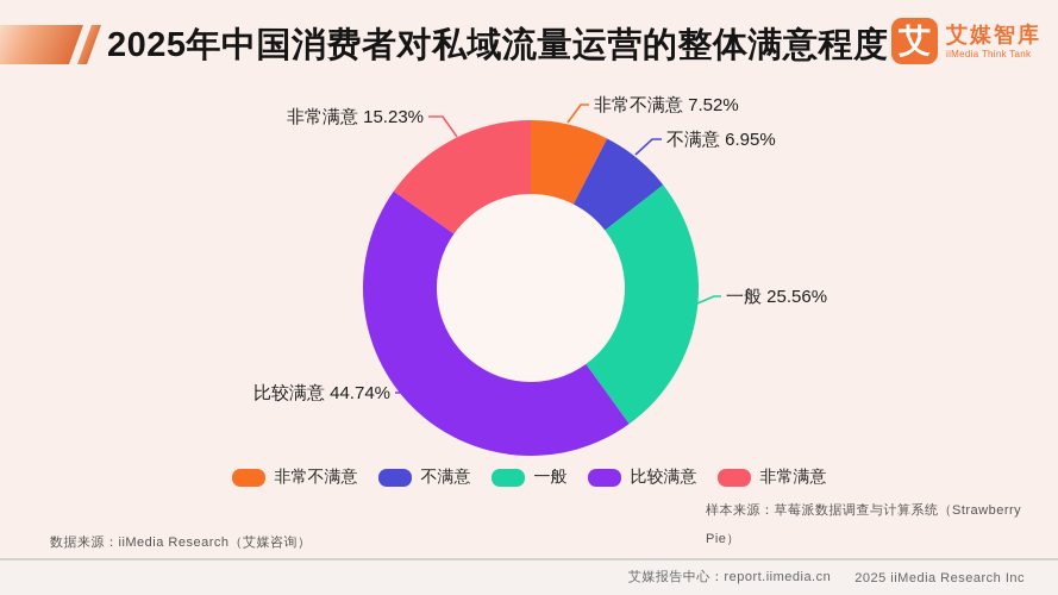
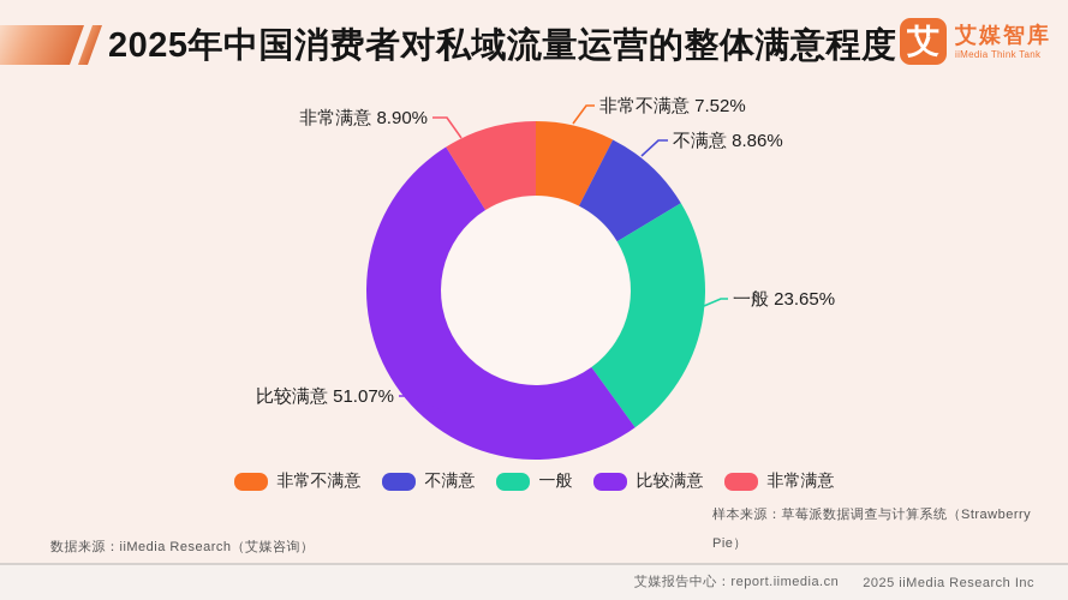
不满意: 6.95% -> 8.86%
一般: 25.56% -> 23.65%
比较满意: 44.74% -> 51.07%
非常满意: 15.23% -> 8.90%
